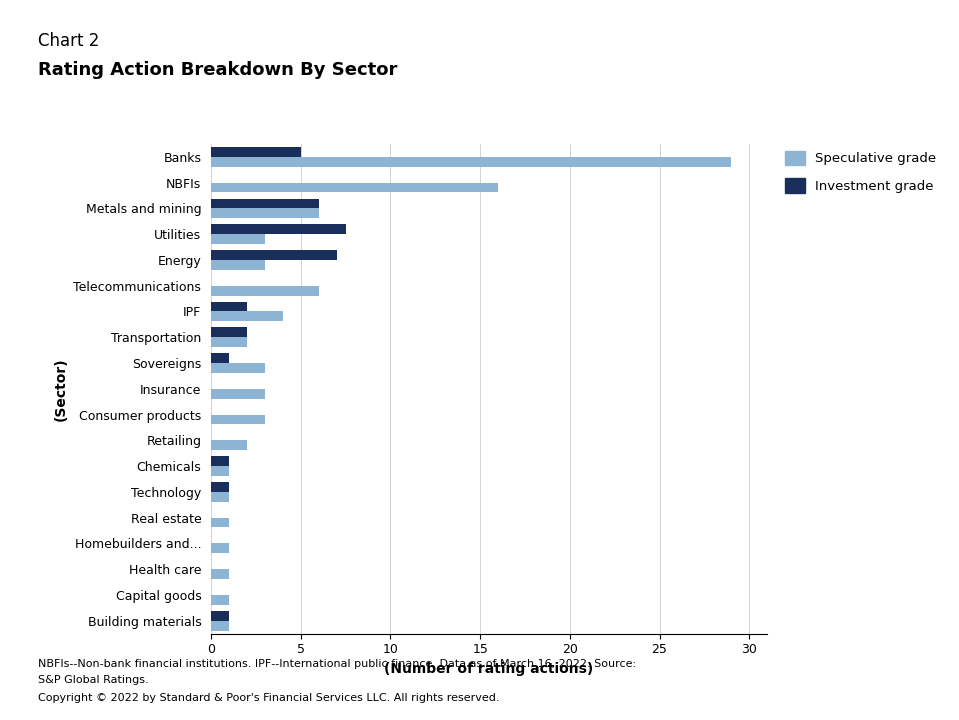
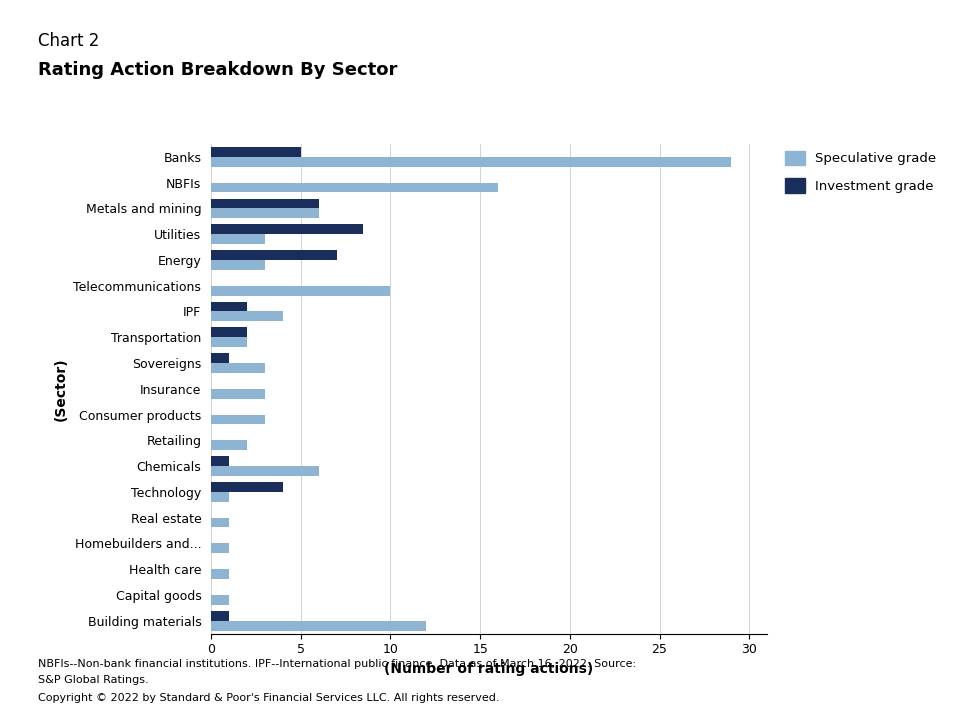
Investment grade/Utilities: 7.5 -> 8.5
Speculative grade/Telecommunications: 6 -> 10
Speculative grade/Chemicals: 1 -> 6
Investment grade/Technology: 1.0 -> 4.0
Speculative grade/Building materials: 1 -> 12
